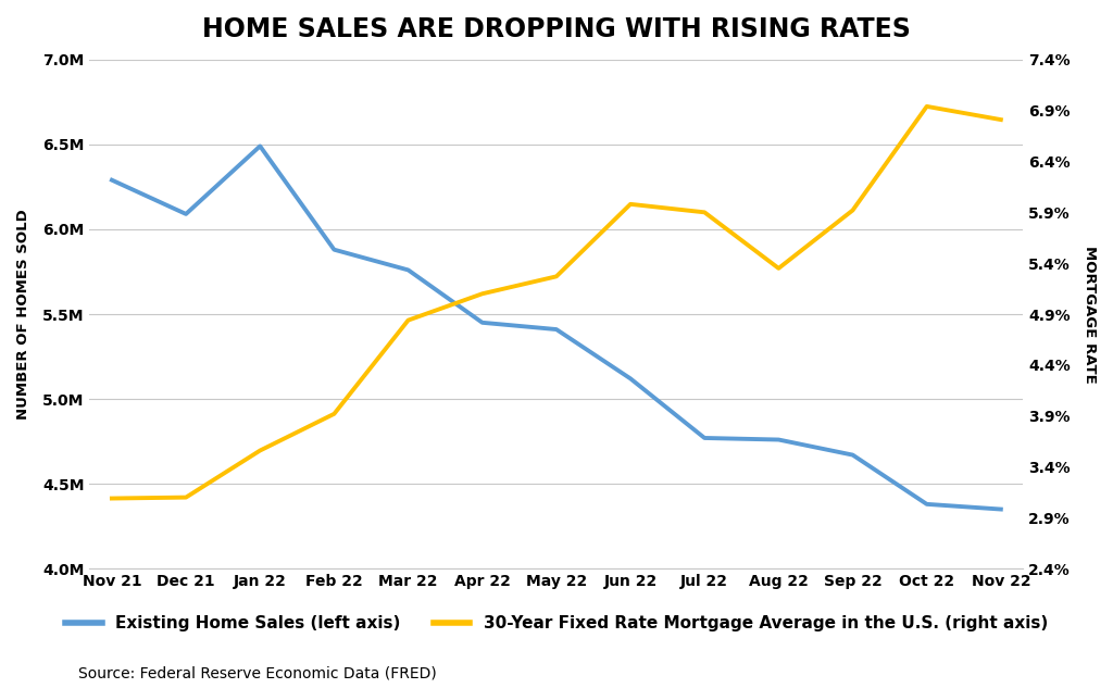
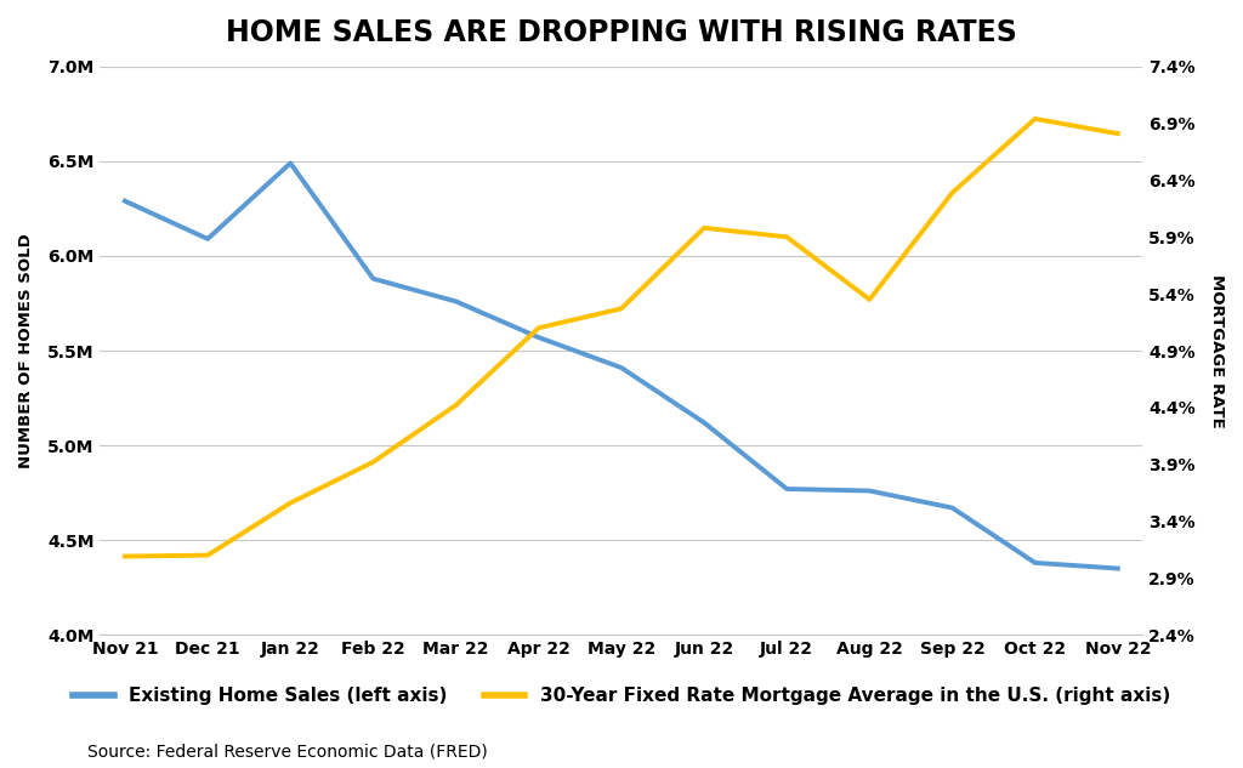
30-Year Fixed Rate Mortgage Average in the U.S. (right axis)/Mar 22: 4.84% -> 4.42%
Existing Home Sales (left axis)/Apr 22: 5.45M -> 5.57M
30-Year Fixed Rate Mortgage Average in the U.S. (right axis)/Sep 22: 5.92% -> 6.29%
